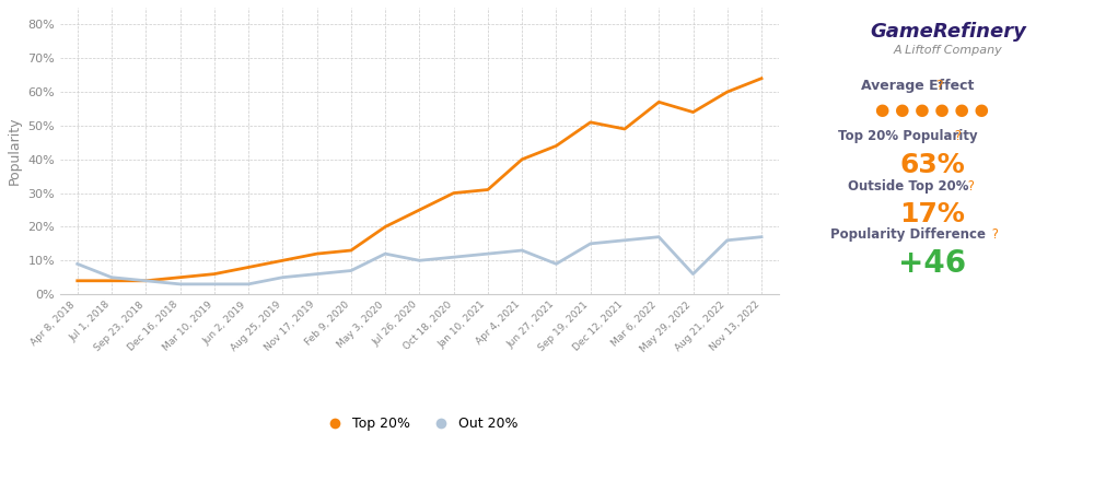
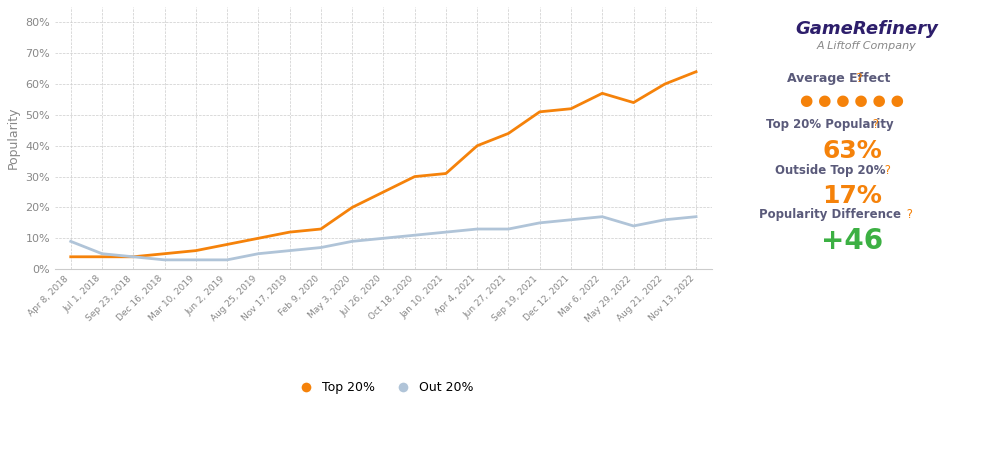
Out 20%/May 3, 2020: 12% -> 9%
Out 20%/Jun 27, 2021: 9% -> 13%
Top 20%/Dec 12, 2021: 49% -> 52%
Out 20%/May 29, 2022: 6% -> 14%
